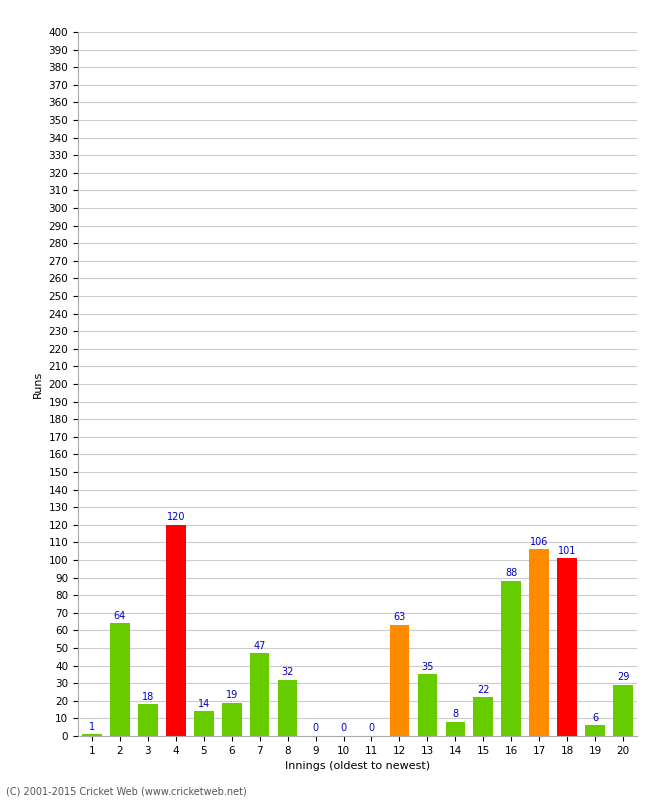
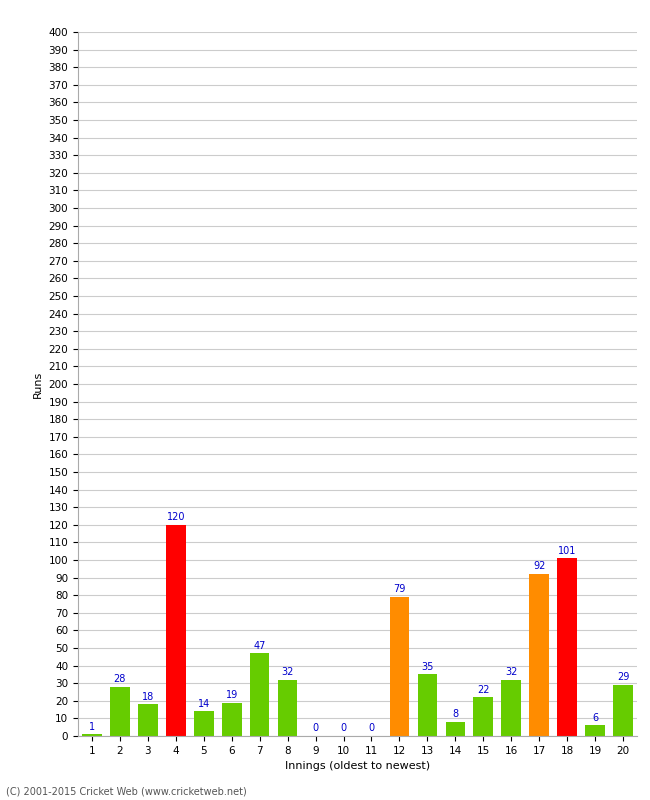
2: 64 -> 28
12: 63 -> 79
16: 88 -> 32
17: 106 -> 92
